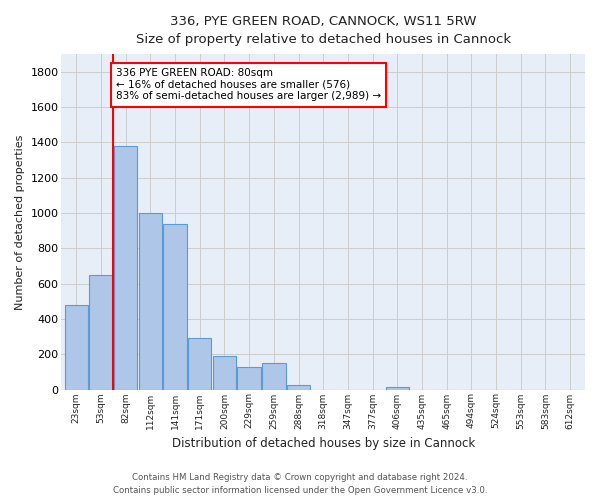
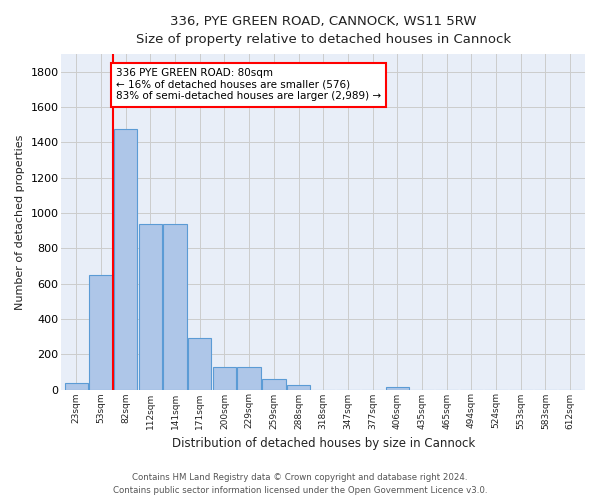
23sqm: 480 -> 40
82sqm: 1380 -> 1480
112sqm: 1000 -> 940
200sqm: 190 -> 120
259sqm: 150 -> 60
